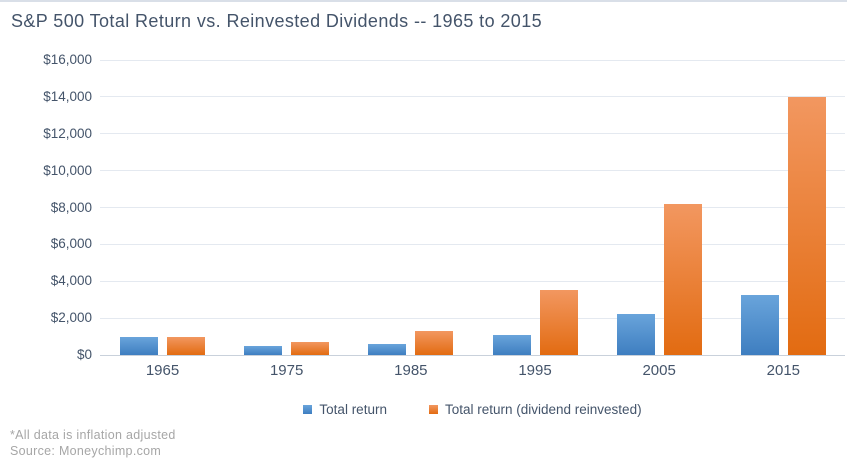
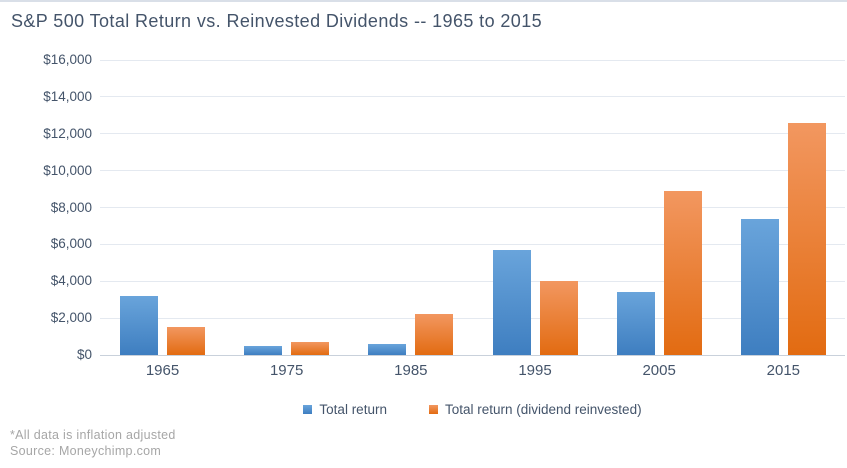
Total return/1965: $1000 -> $3200
Total return (dividend reinvested)/1965: $1000 -> $1500
Total return (dividend reinvested)/1985: $1300 -> $2200
Total return/1995: $1100 -> $5700
Total return (dividend reinvested)/1995: $3500 -> $4000
Total return/2005: $2200 -> $3400
Total return (dividend reinvested)/2005: $8200 -> $8900
Total return/2015: $3200 -> $7400
Total return (dividend reinvested)/2015: $14000 -> $12600
